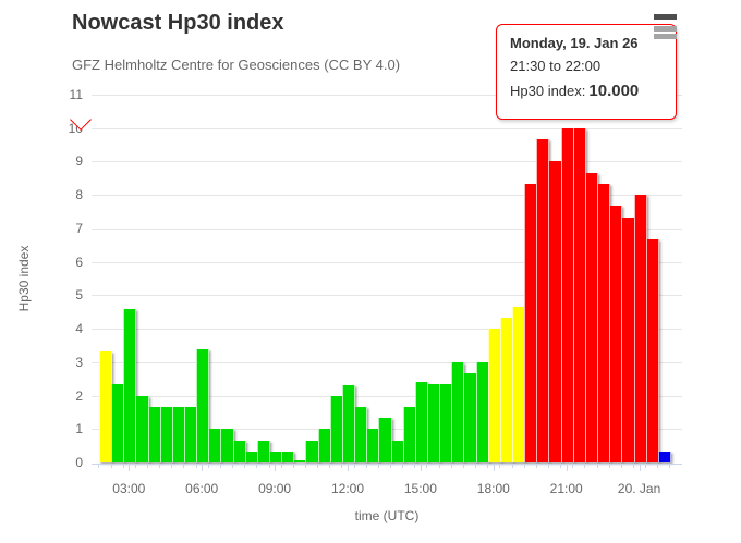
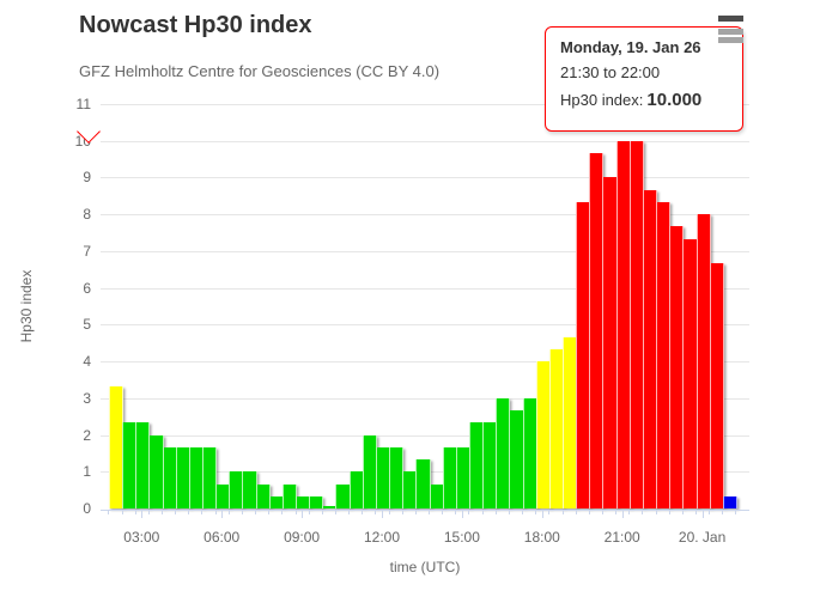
03:00: 4.6 -> 2.3
06:00: 3.4 -> 0.7
12:00: 2.3 -> 1.7
15:00: 2.4 -> 1.7
